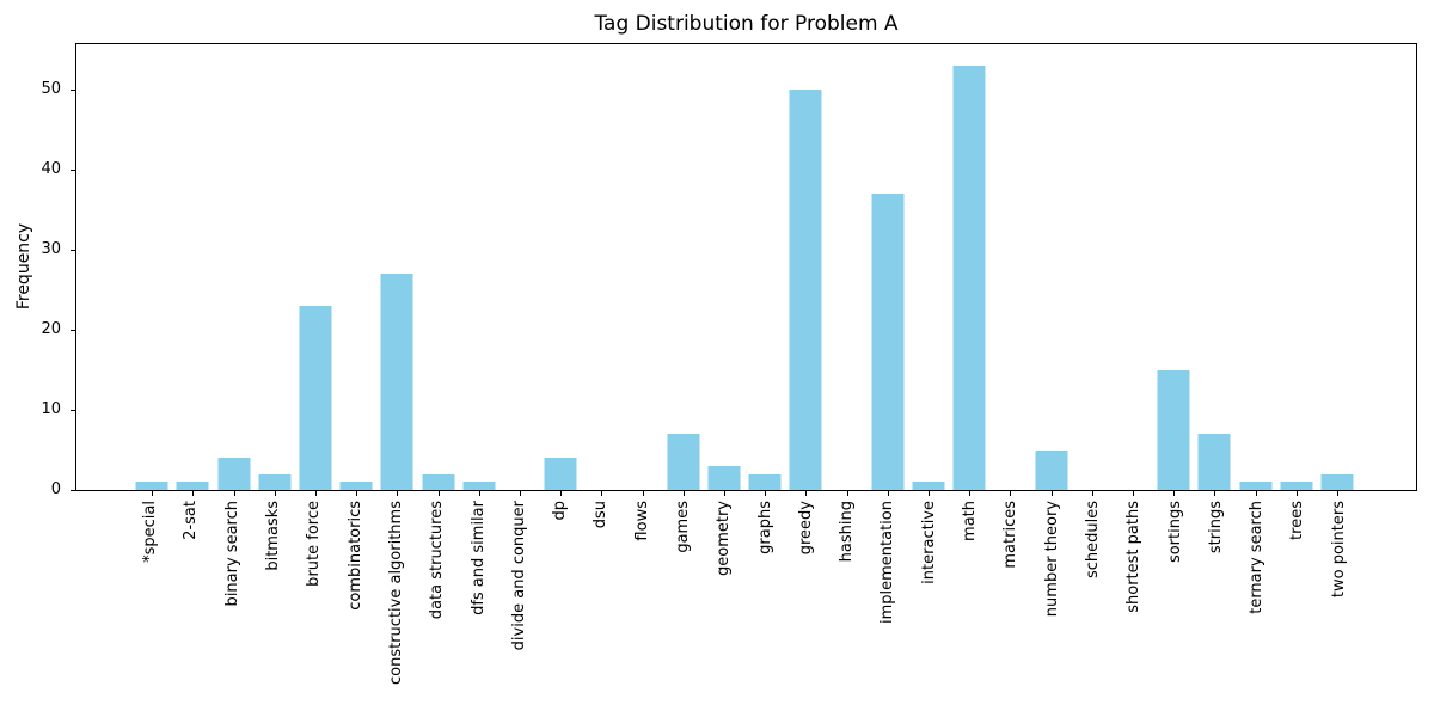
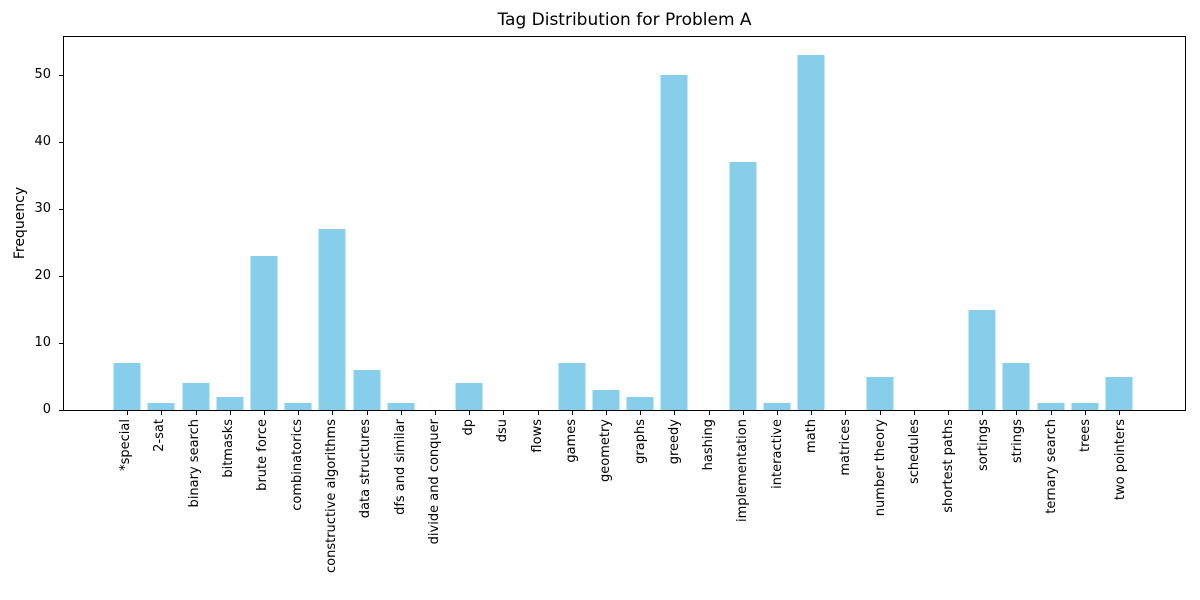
*special: 1 -> 7
data structures: 2 -> 6
two pointers: 2 -> 5
